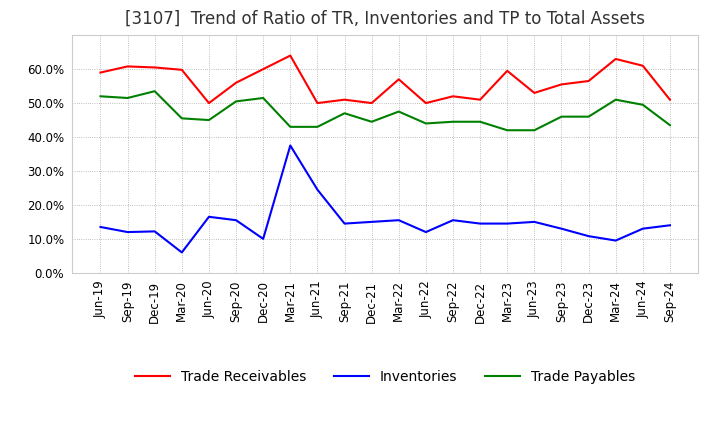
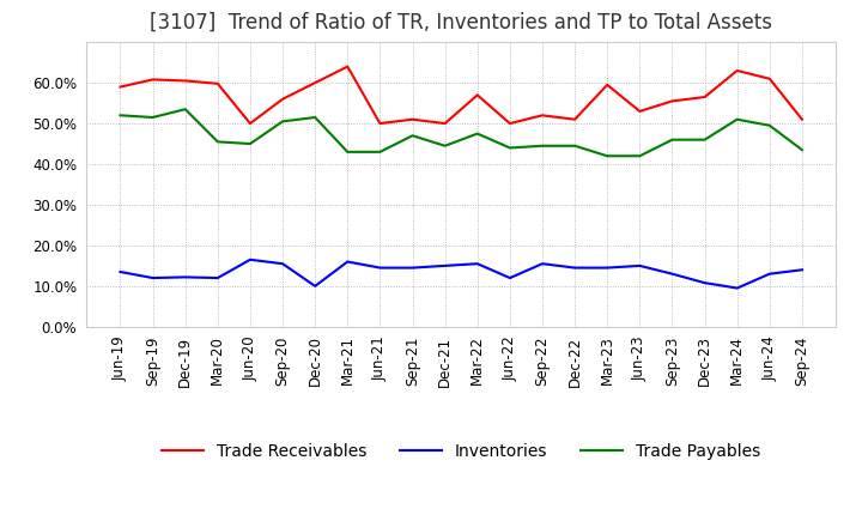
Inventories/Mar-20: 6.0% -> 12.0%
Inventories/Mar-21: 37.5% -> 16.0%
Inventories/Jun-21: 24.5% -> 14.5%
